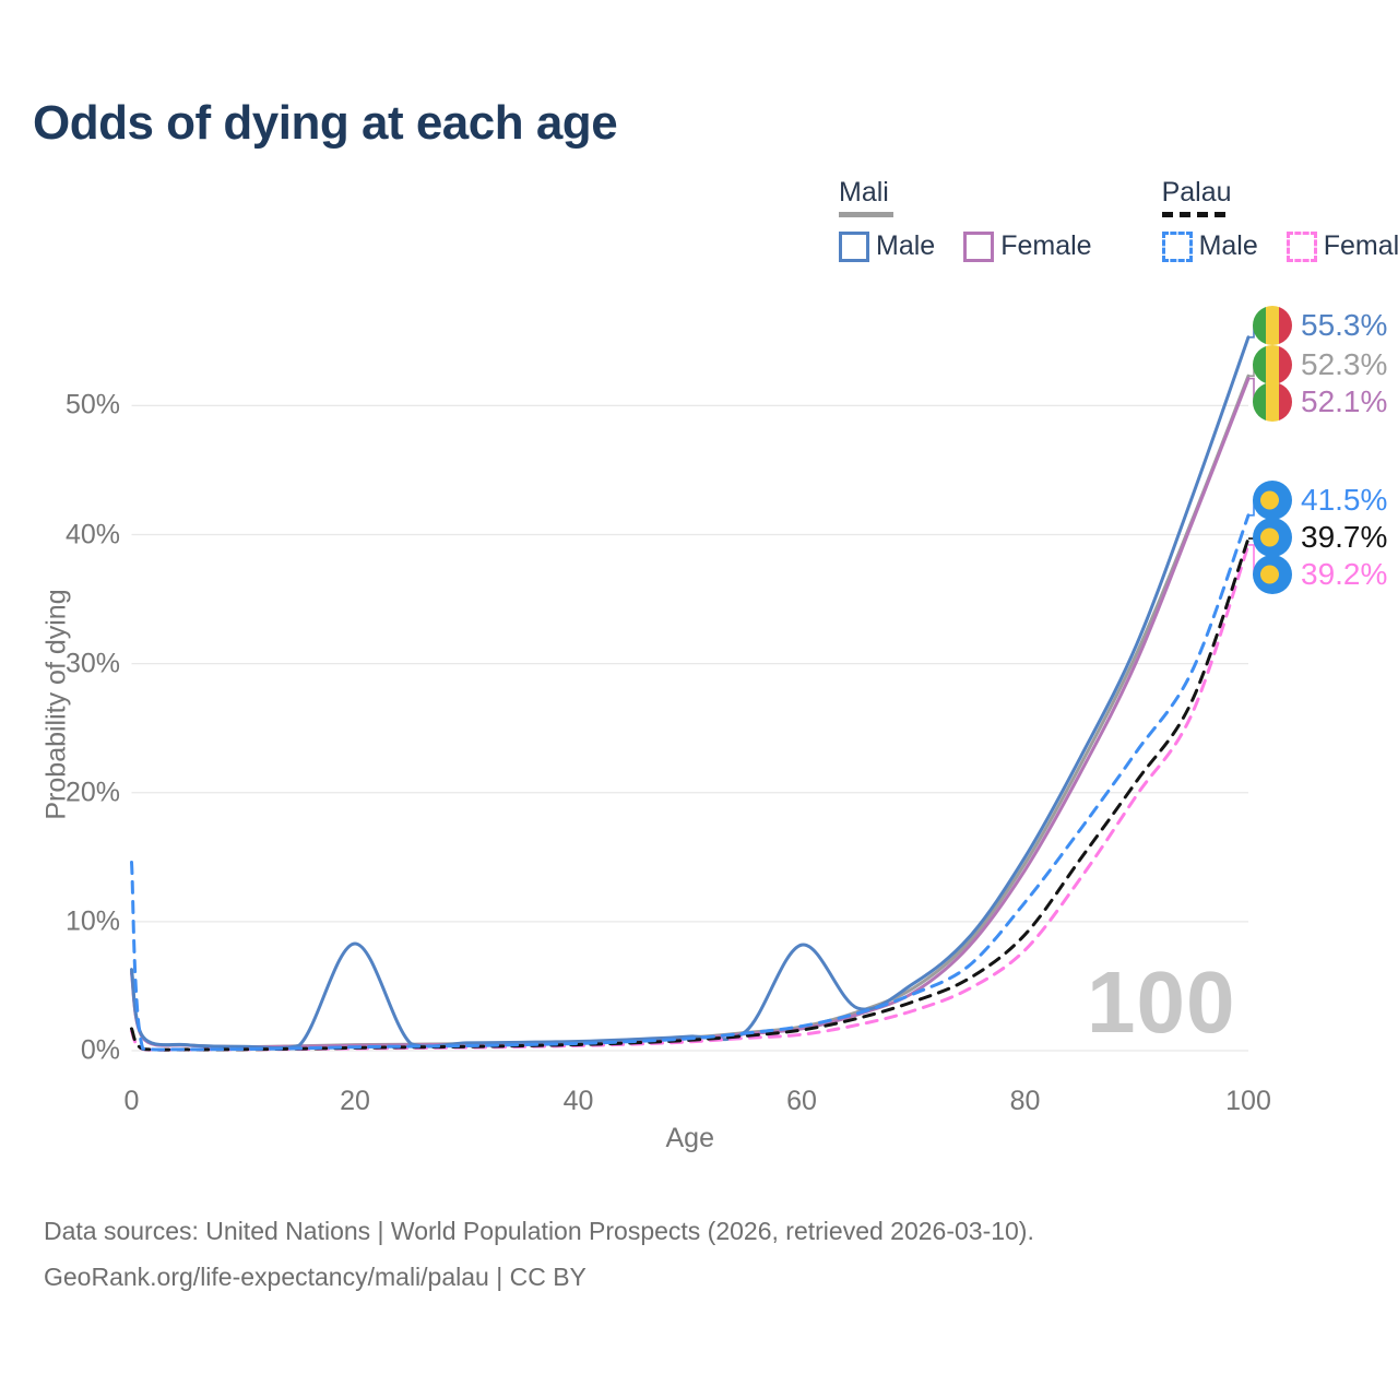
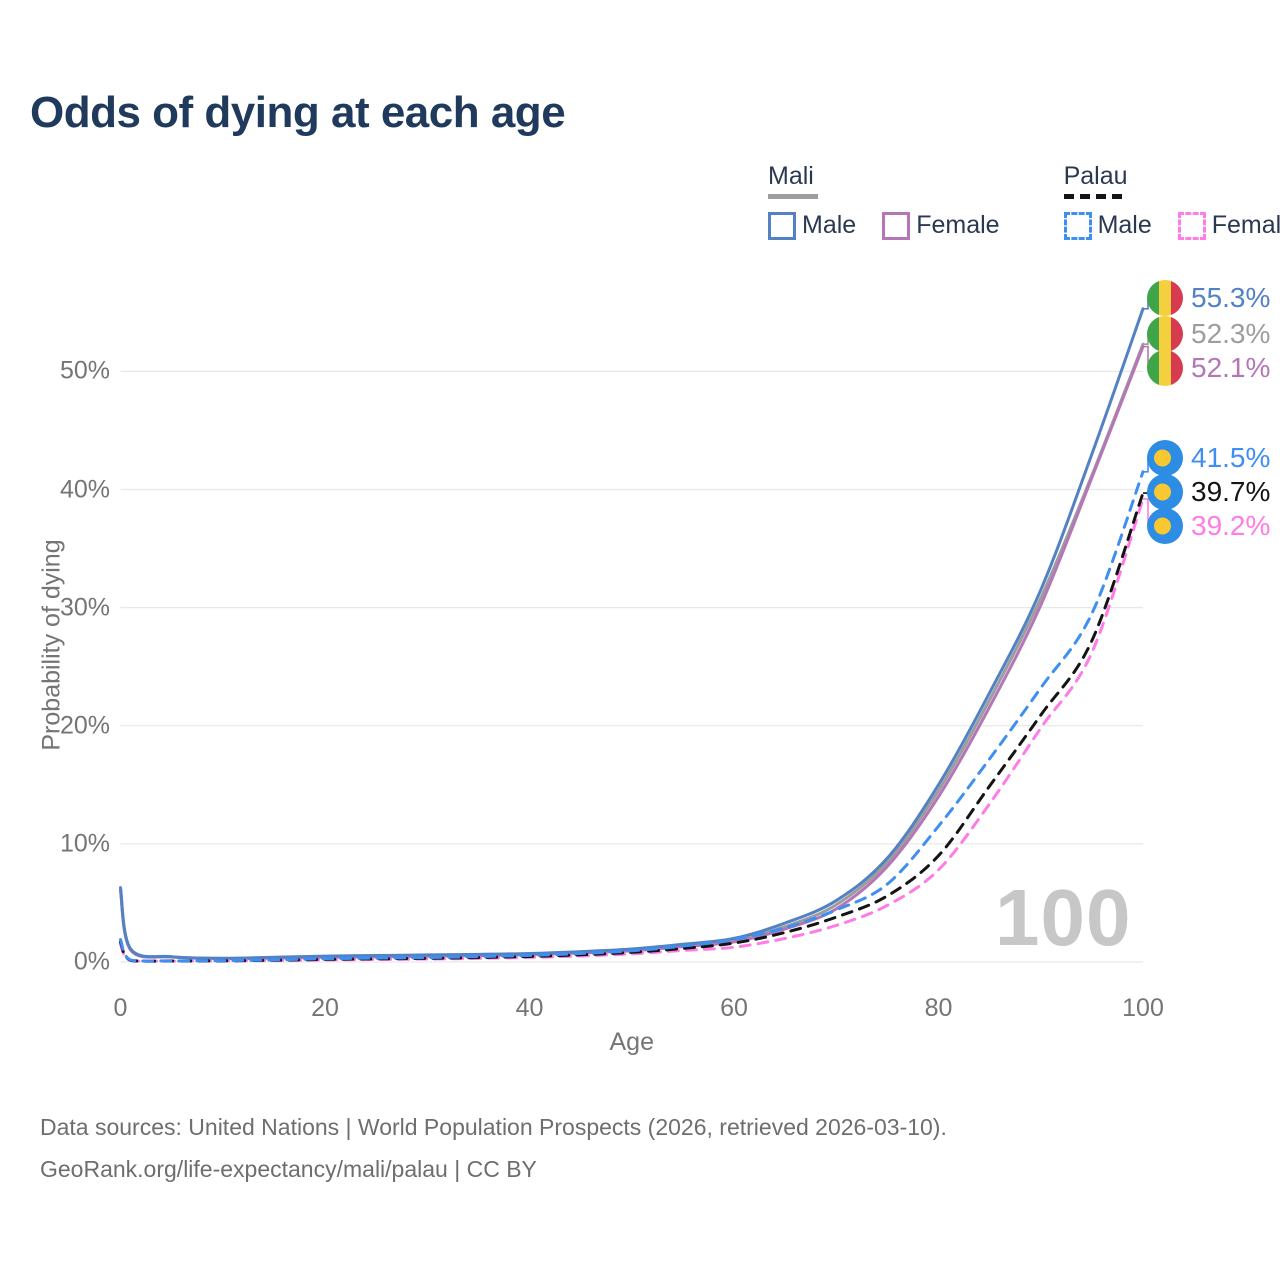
Palau Male/0: 14.6% -> 1.9%
Mali Male/20: 8.3% -> 0.5%
Mali Male/60: 8.2% -> 2.0%
